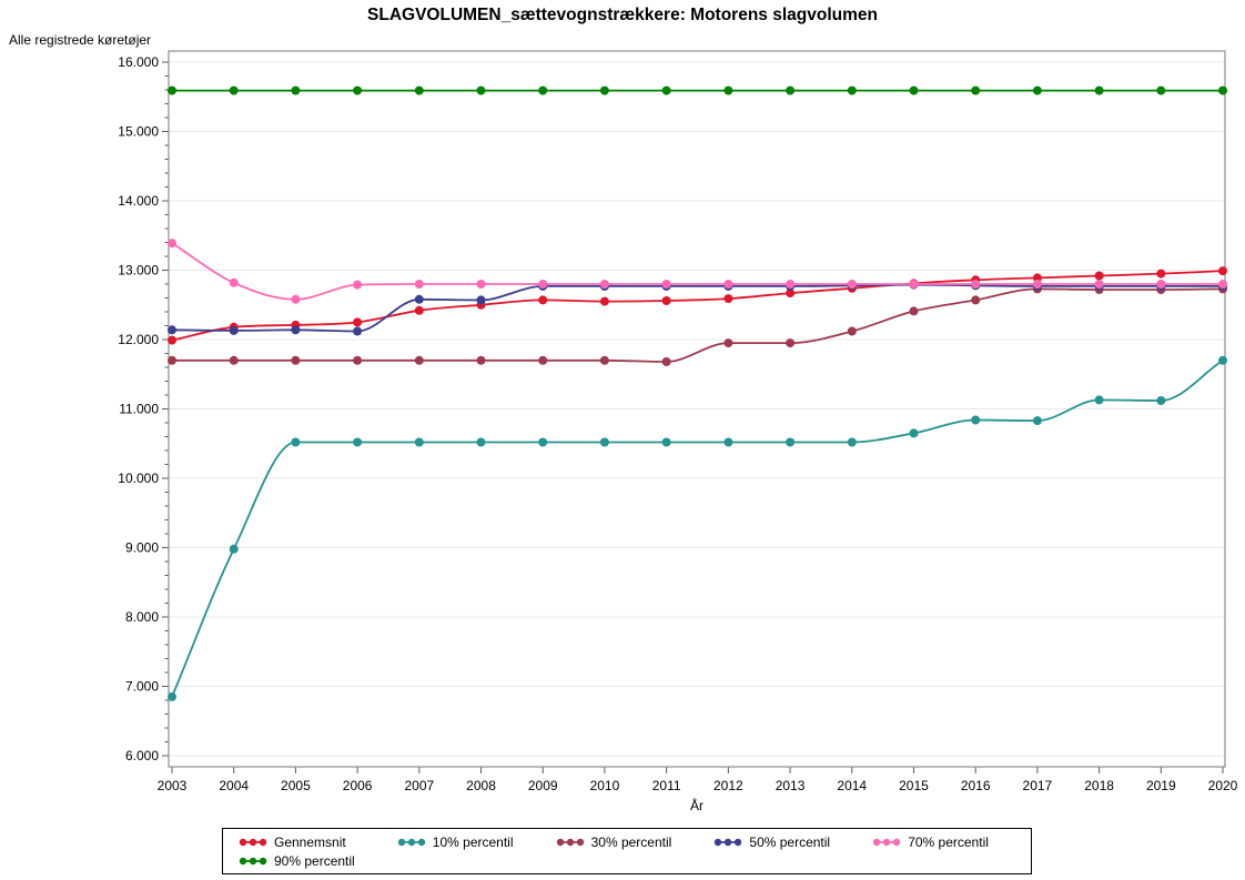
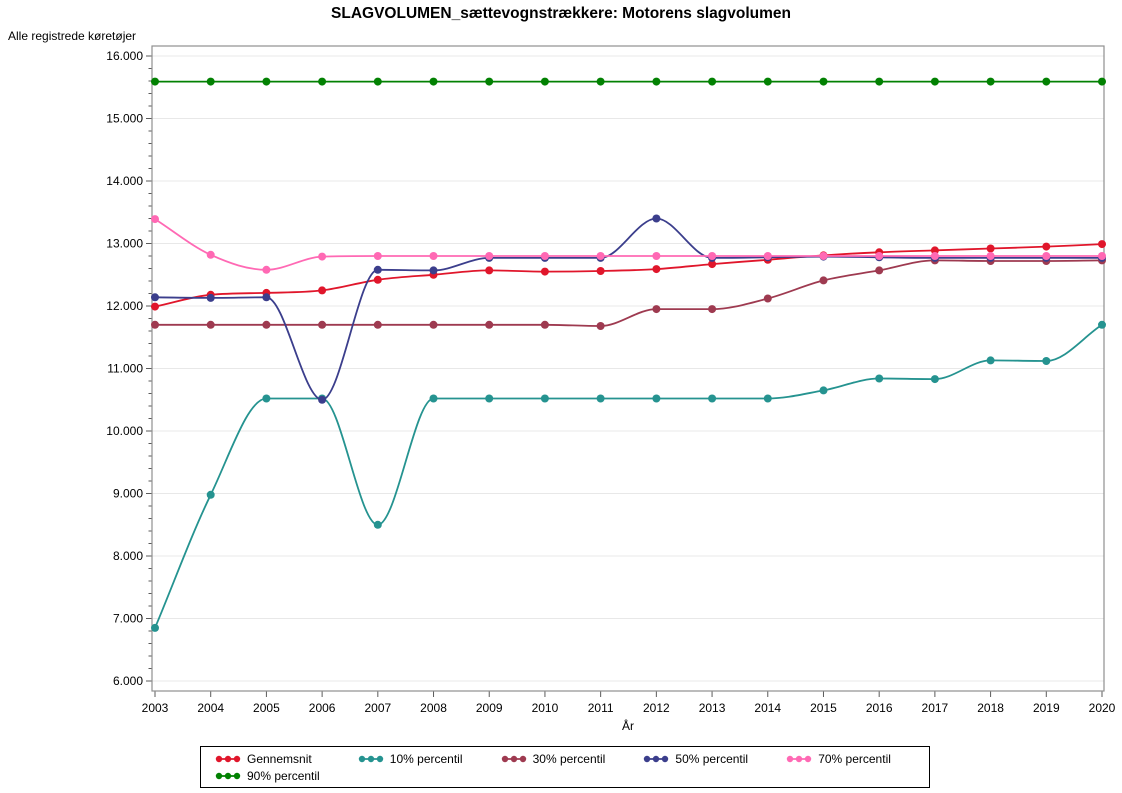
50% percentil/2006: 12100 -> 10500
10% percentil/2007: 10500 -> 8500
50% percentil/2012: 12800 -> 13400
